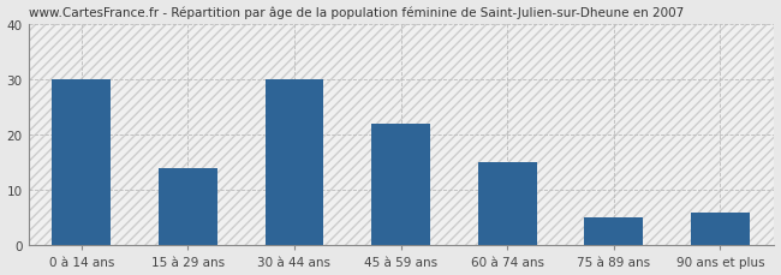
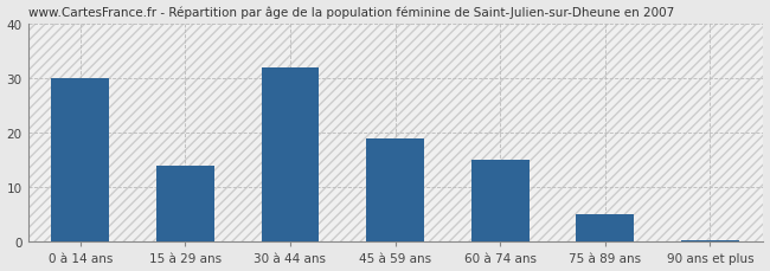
30 à 44 ans: 30.0 -> 32.0
45 à 59 ans: 22.0 -> 19.0
90 ans et plus: 6.0 -> 0.4
